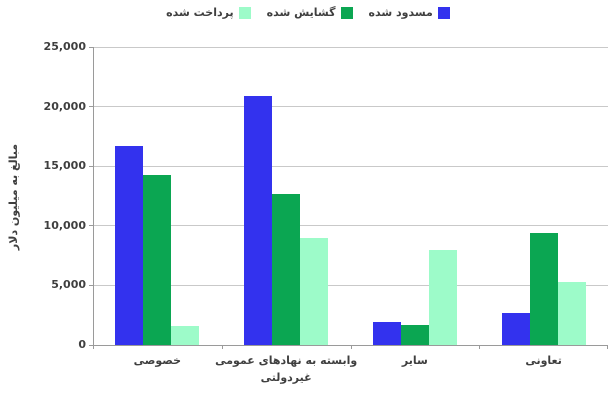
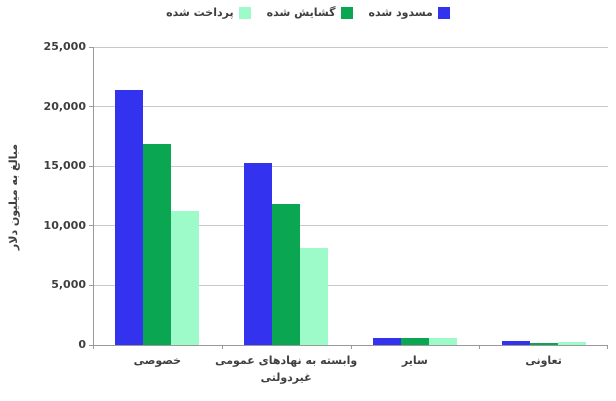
مسدود شده/خصوصی: 16700 -> 21400
گشایش شده/خصوصی: 14300 -> 16900
پرداخت شده/خصوصی: 1600 -> 11200
مسدود شده/وابسته به نهادهای عمومی غیردولتی: 20900 -> 15300
گشایش شده/وابسته به نهادهای عمومی غیردولتی: 12700 -> 11800
پرداخت شده/وابسته به نهادهای عمومی غیردولتی: 9000 -> 8100
مسدود شده/سایر: 1900 -> 600
گشایش شده/سایر: 1700 -> 600
پرداخت شده/سایر: 8000 -> 600
مسدود شده/تعاونی: 2700 -> 300
گشایش شده/تعاونی: 9400 -> 200
پرداخت شده/تعاونی: 5300 -> 200
